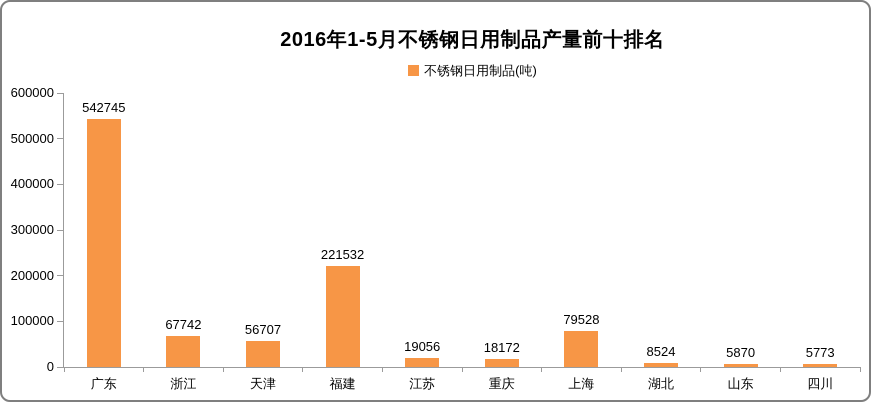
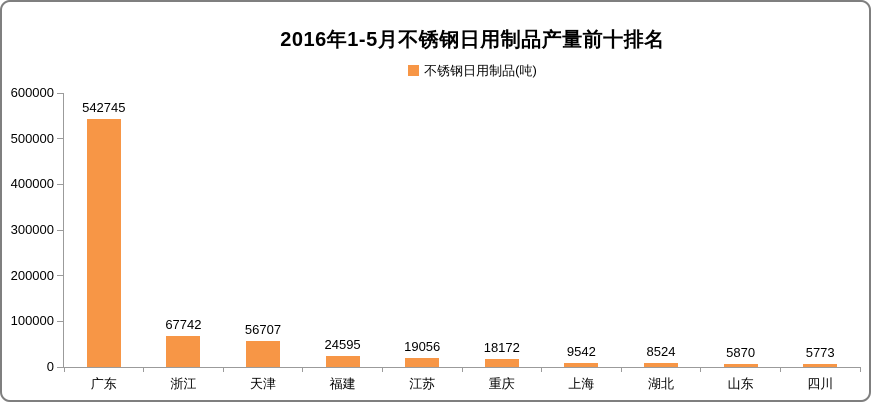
福建: 221532 -> 24595
上海: 79528 -> 9542
